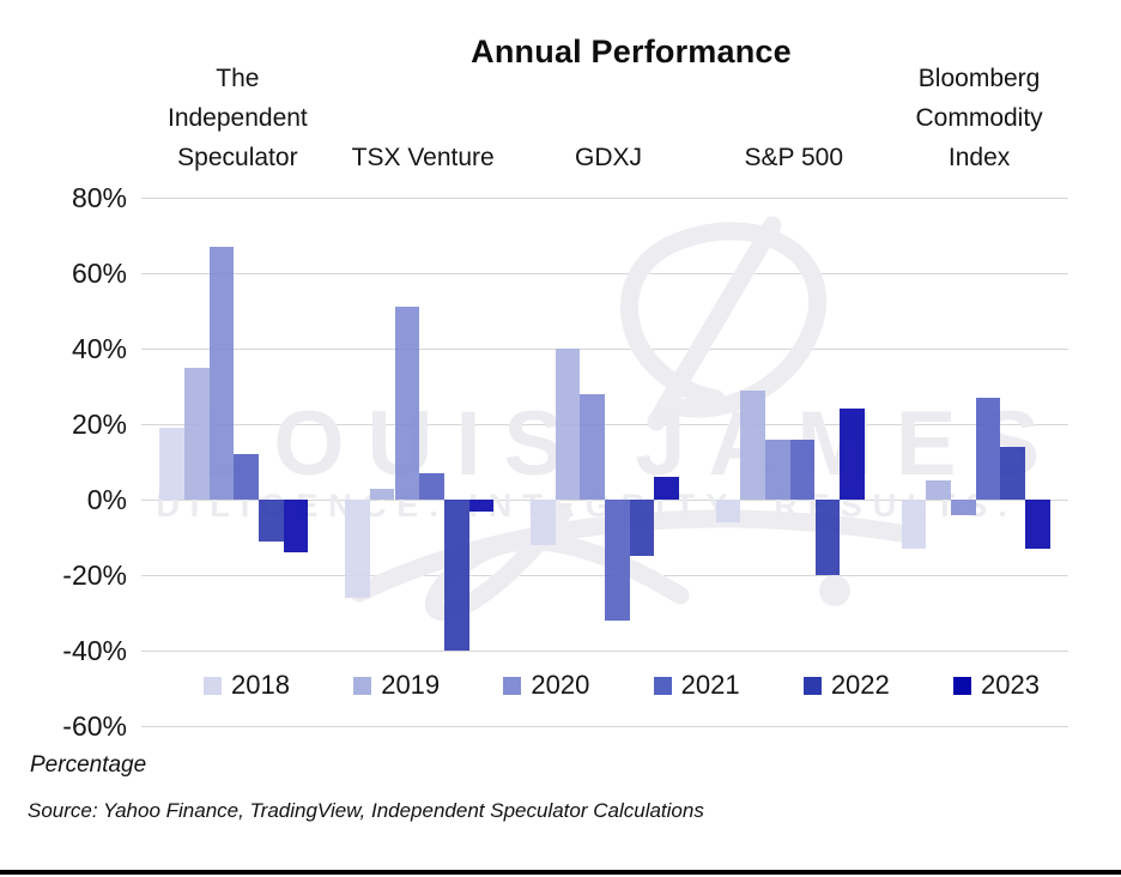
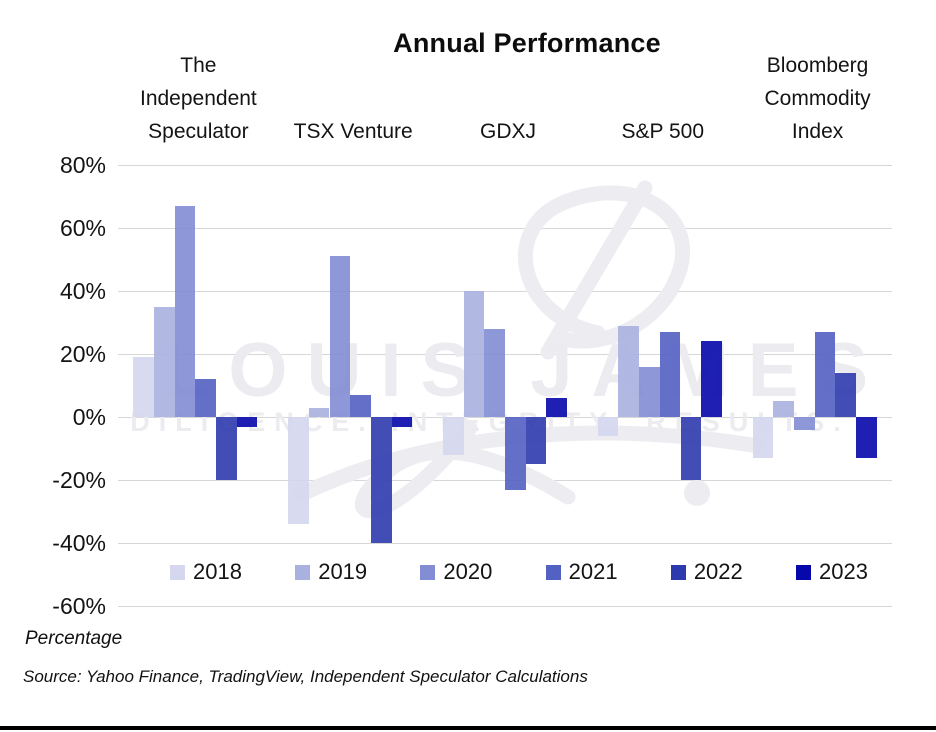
2022/The Independent Speculator: -11% -> -20%
2023/The Independent Speculator: -14% -> -3%
2018/TSX Venture: -26% -> -34%
2021/GDXJ: -32% -> -23%
2021/S&P 500: 16% -> 27%
